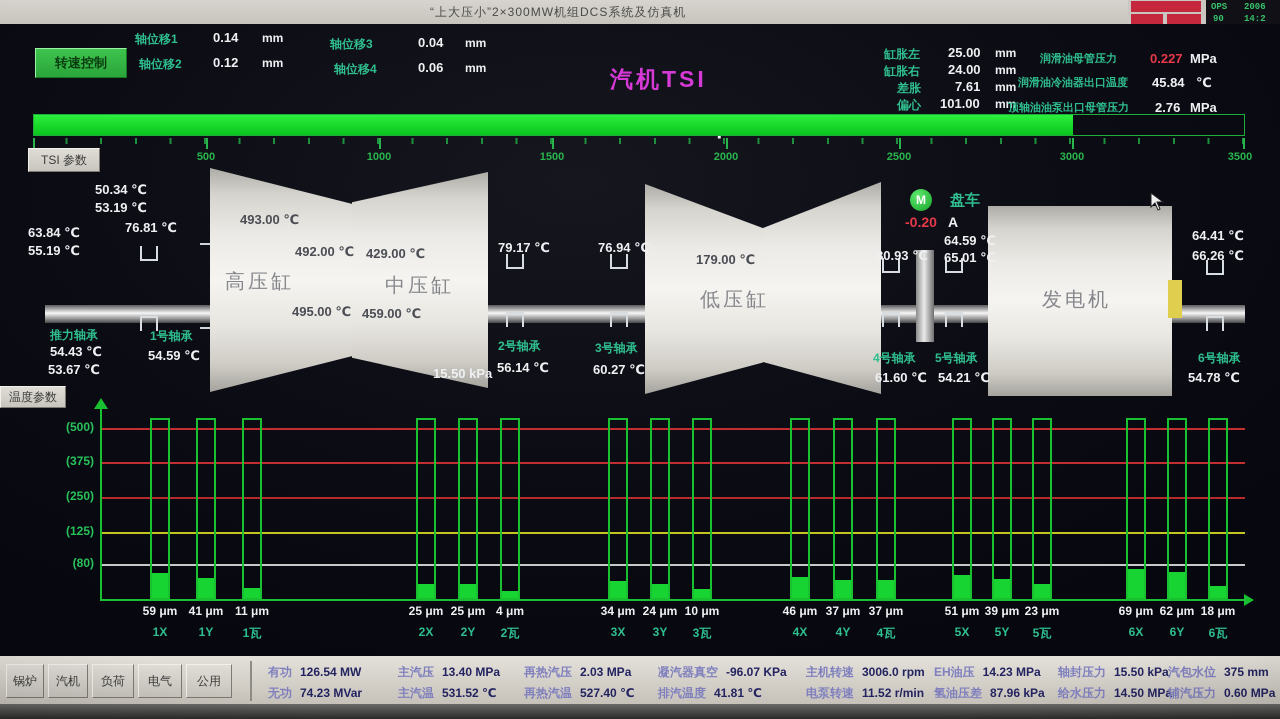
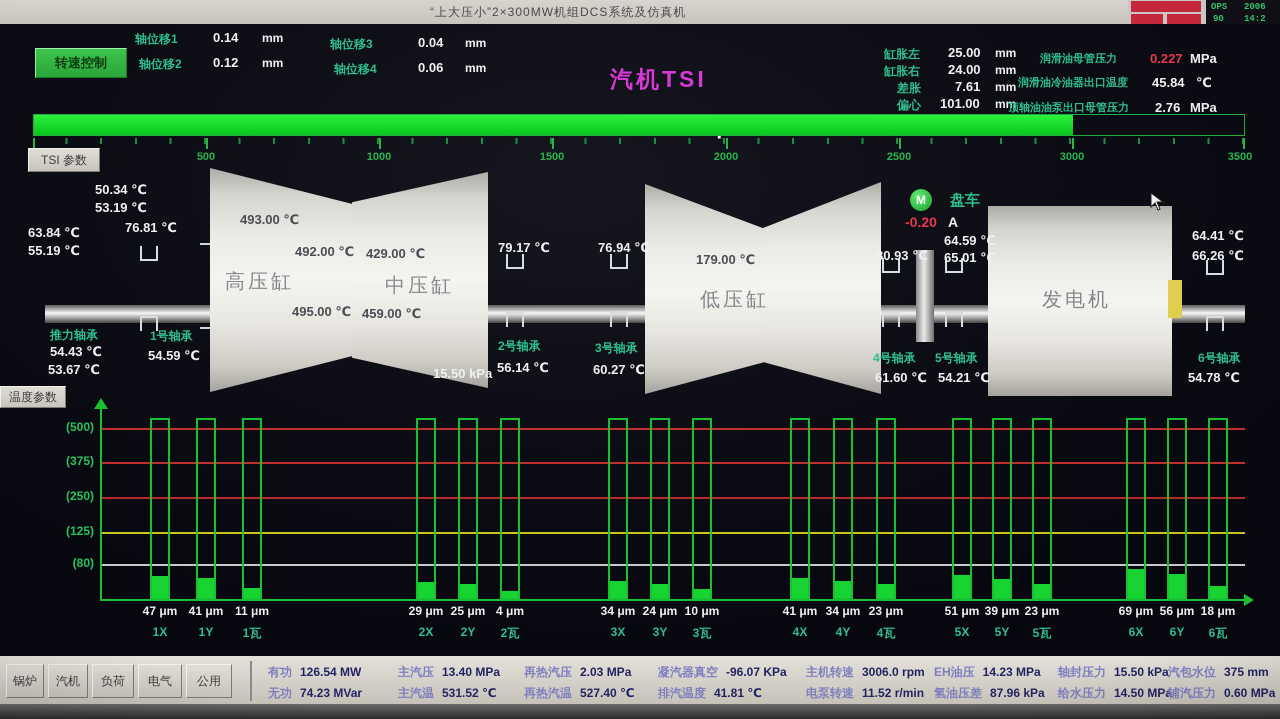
1X: 59 -> 47
2X: 25 -> 29
4X: 46 -> 41
4Y: 37 -> 34
4瓦: 37 -> 23
6Y: 62 -> 56
